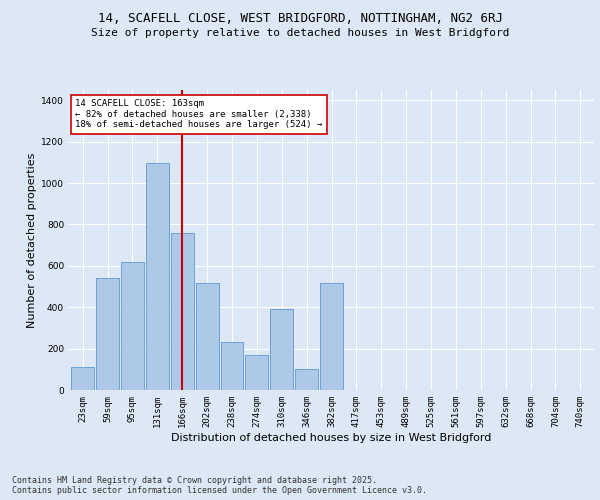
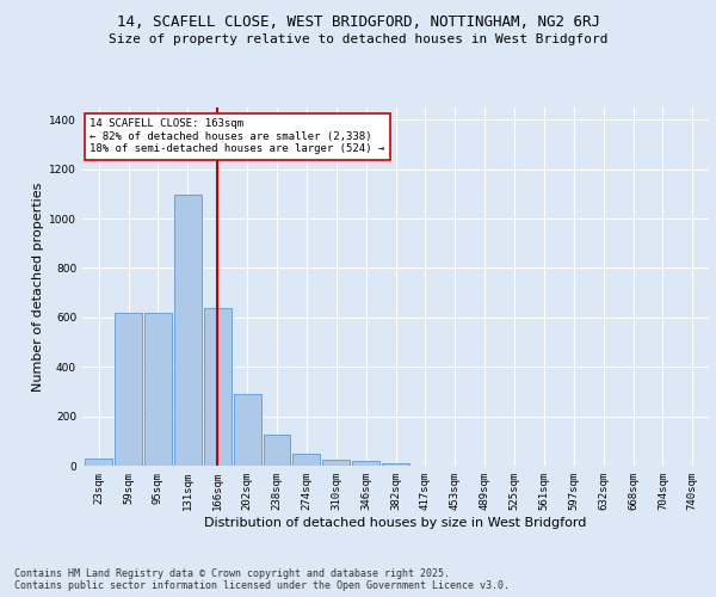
23sqm: 110 -> 30
59sqm: 540 -> 620
166sqm: 760 -> 640
202sqm: 515 -> 290
238sqm: 230 -> 125
274sqm: 170 -> 50
310sqm: 390 -> 25
346sqm: 100 -> 20
382sqm: 515 -> 10
